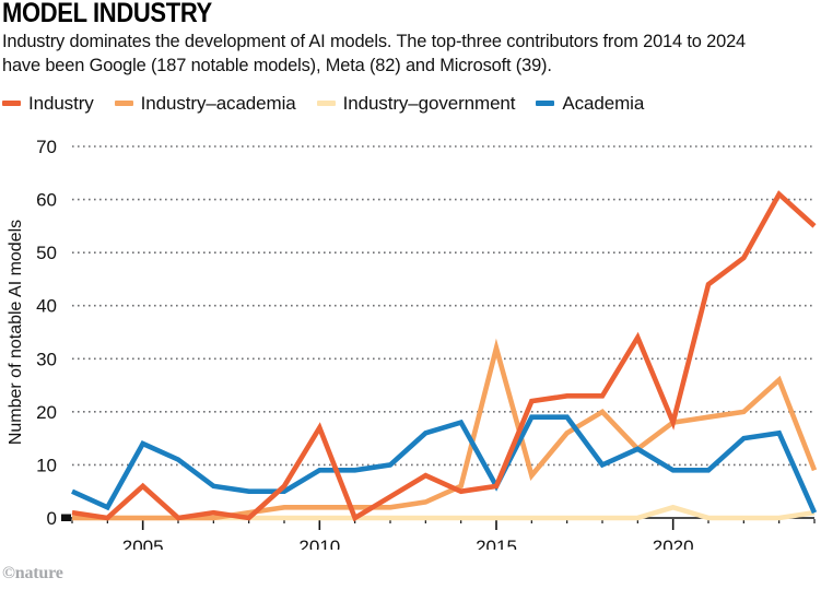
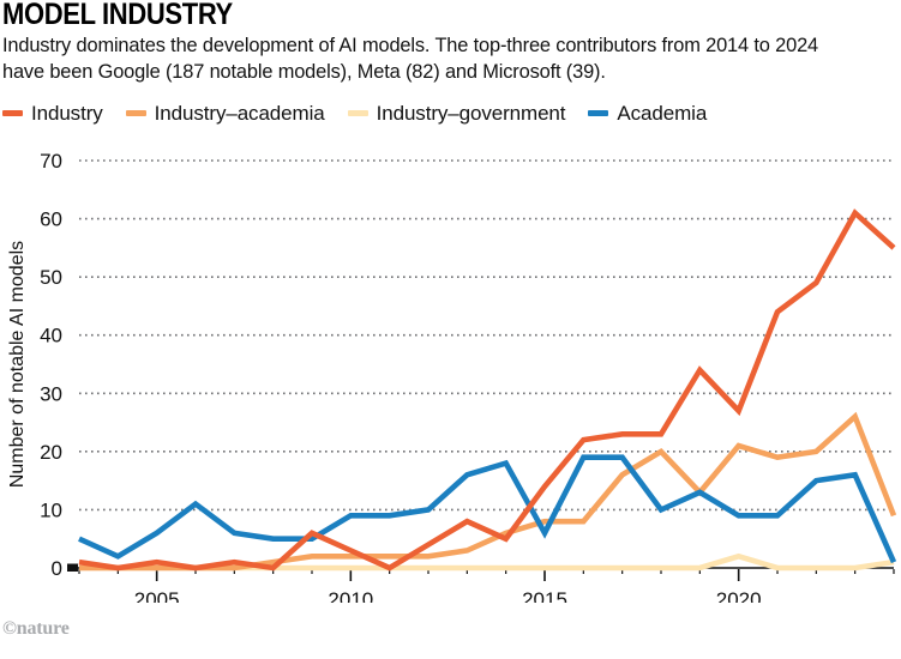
Industry/2005: 6 -> 1
Academia/2005: 14 -> 6
Industry/2010: 17 -> 3
Industry/2015: 6 -> 14
Industry–academia/2015: 32 -> 8
Industry/2020: 18 -> 27
Industry–academia/2020: 18 -> 21
